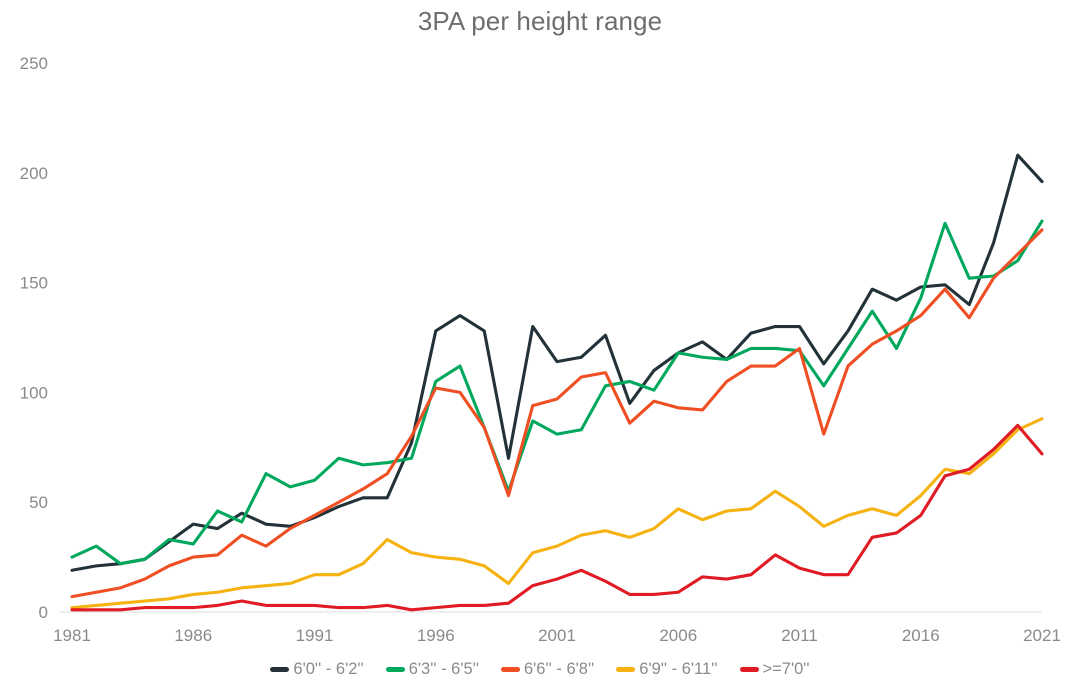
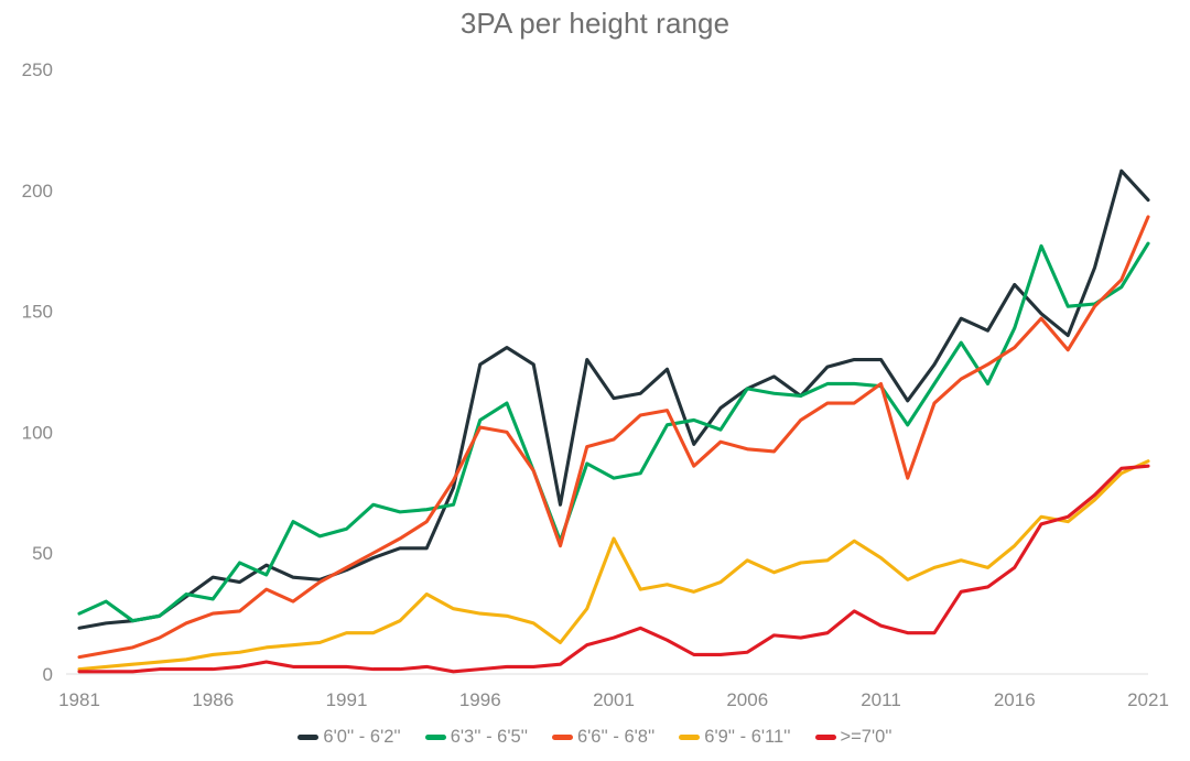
6'9'' - 6'11''/2001: 30 -> 56
6'0'' - 6'2''/2016: 148 -> 161
6'6'' - 6'8''/2021: 174 -> 189
>=7'0''/2021: 72 -> 86
